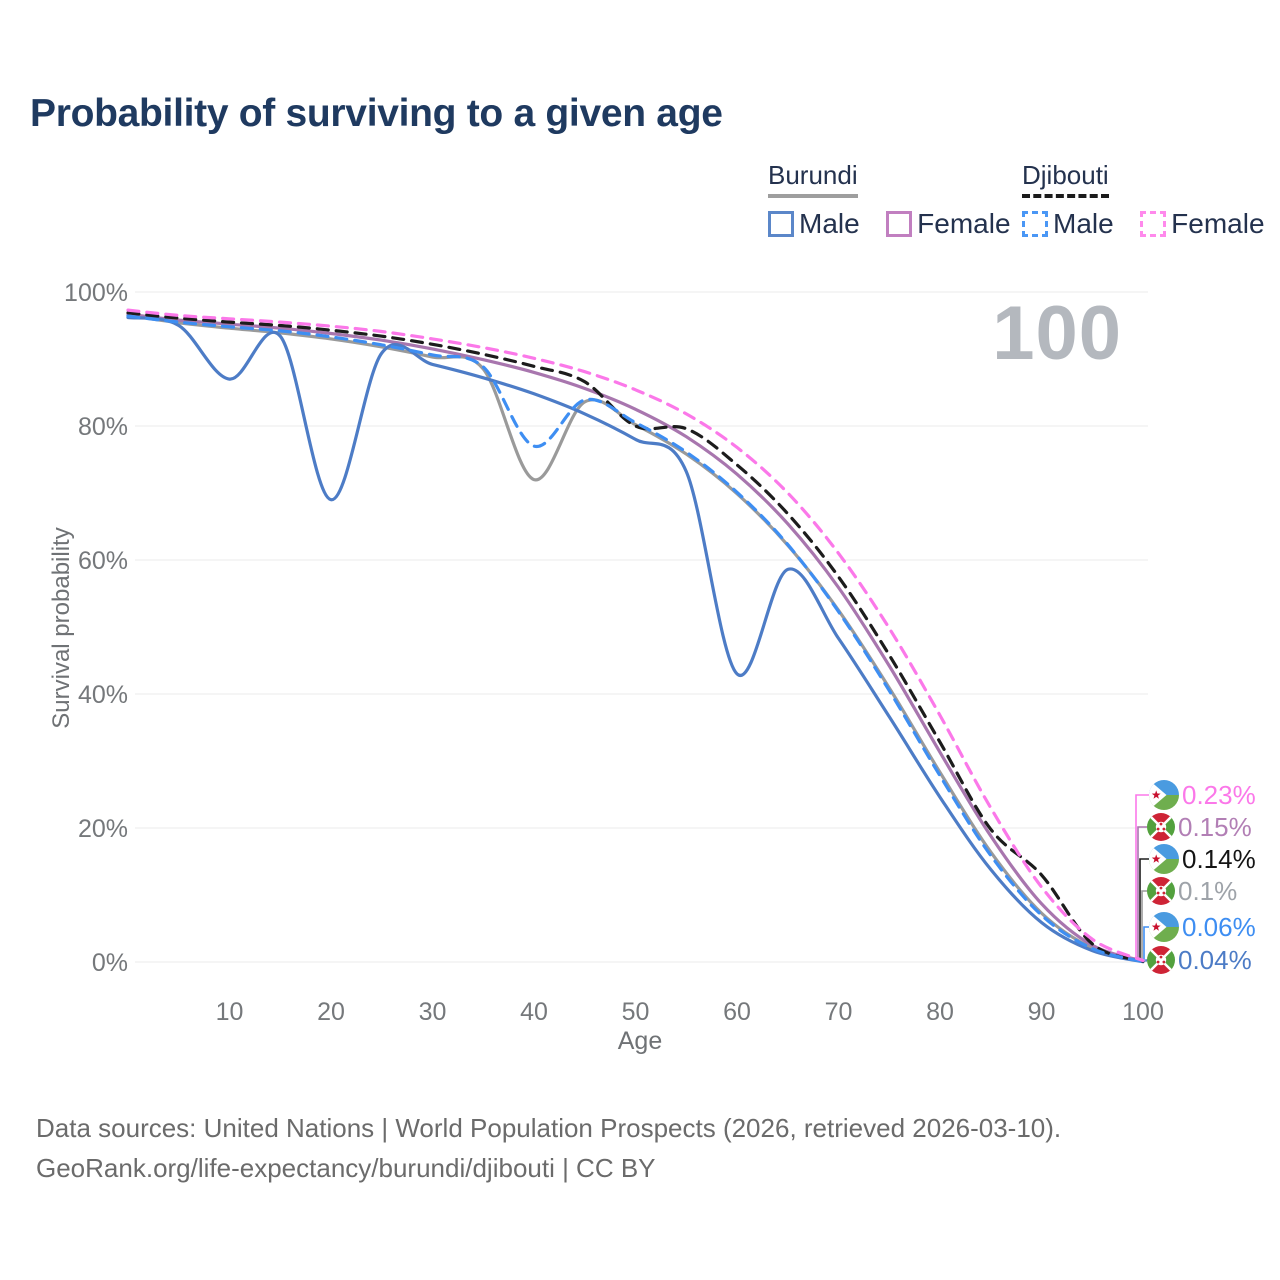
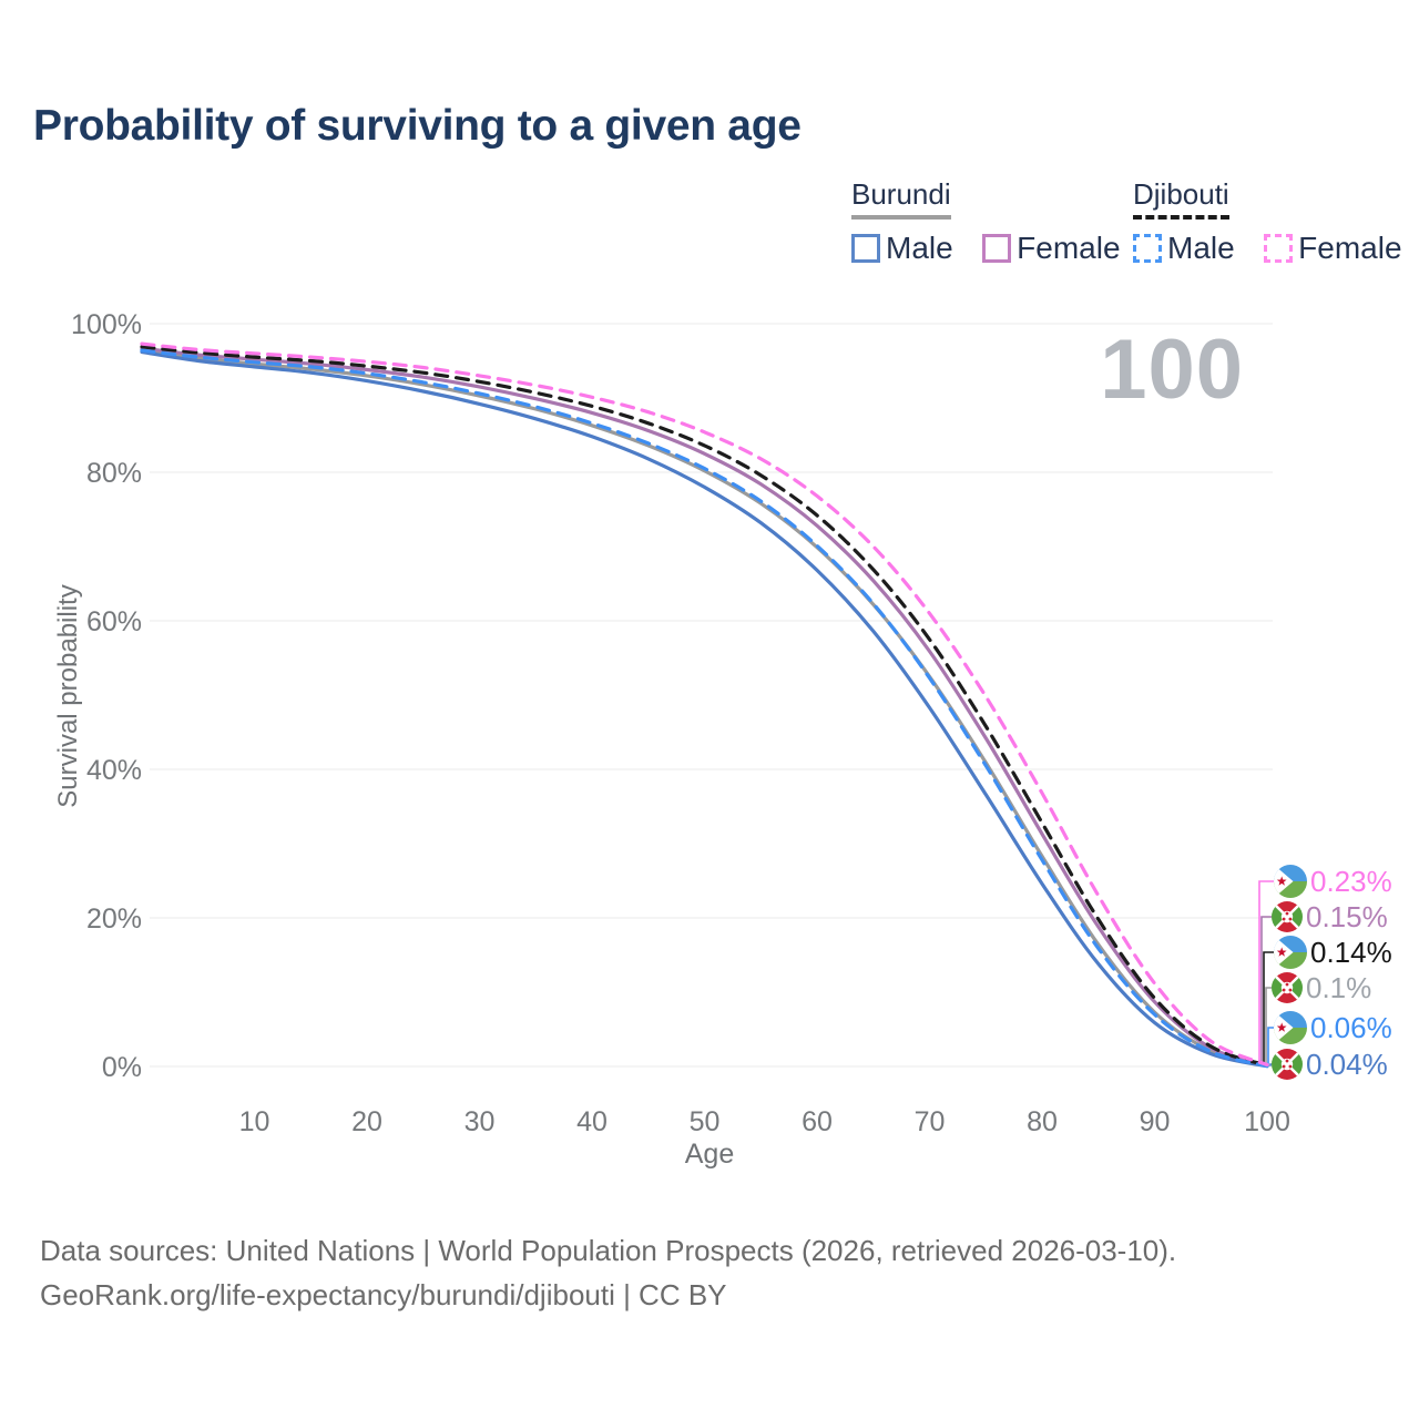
Burundi Male/10: 87% -> 94%
Burundi Male/20: 69% -> 92%
Burundi/40: 72% -> 86%
Djibouti Male/40: 77% -> 87%
Djibouti/50: 80% -> 84%
Burundi Male/60: 43% -> 67%
Djibouti/90: 13% -> 9%
